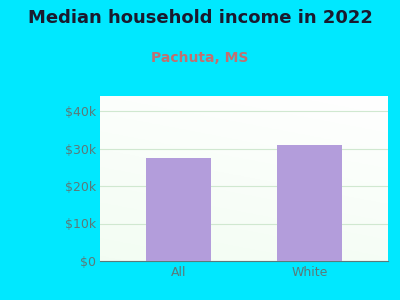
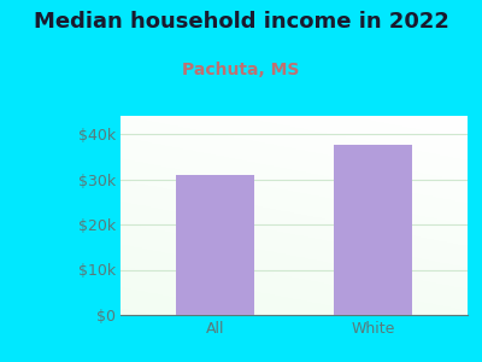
All: $27.5k -> $31.0k
White: $31.0k -> $37.5k
